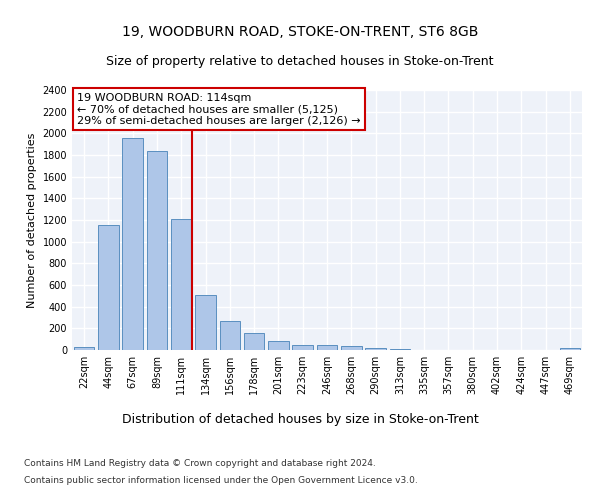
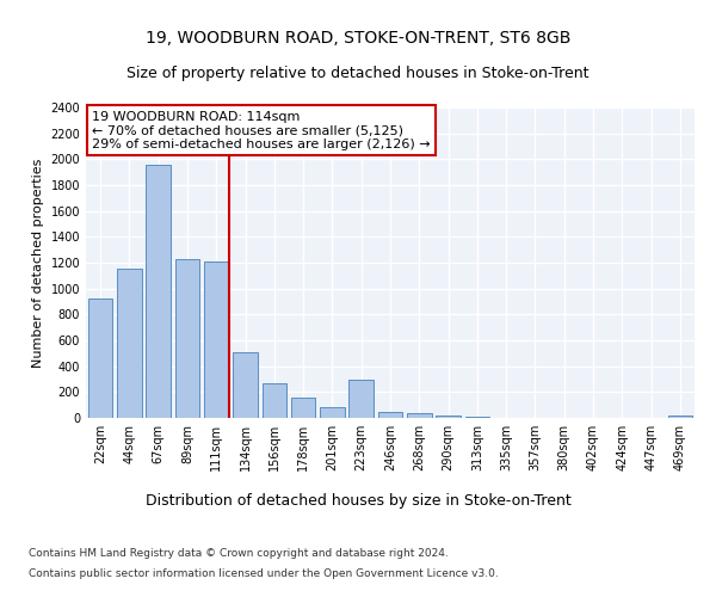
22sqm: 30 -> 920
89sqm: 1840 -> 1230
223sqm: 50 -> 300
